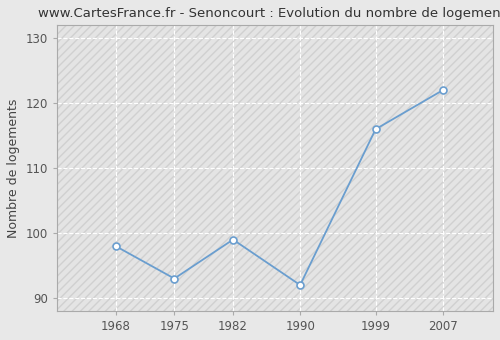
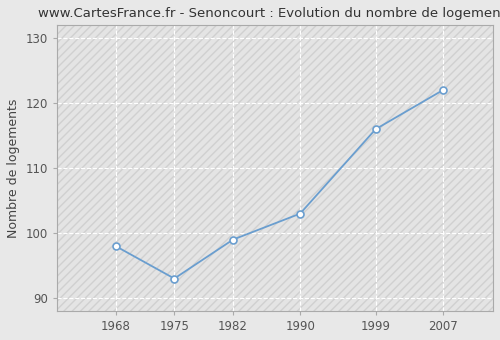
1990: 92 -> 103
